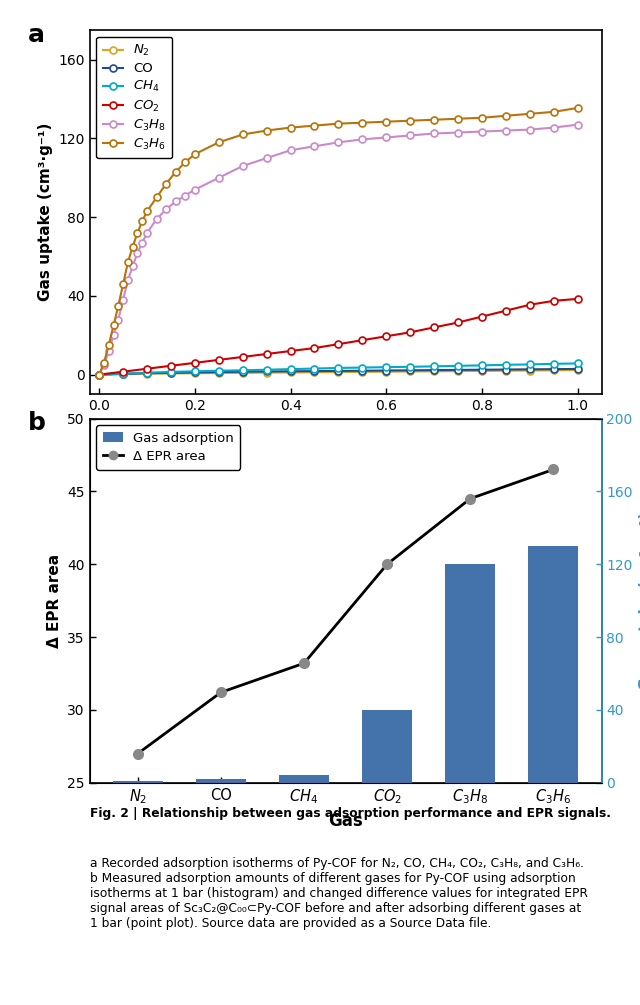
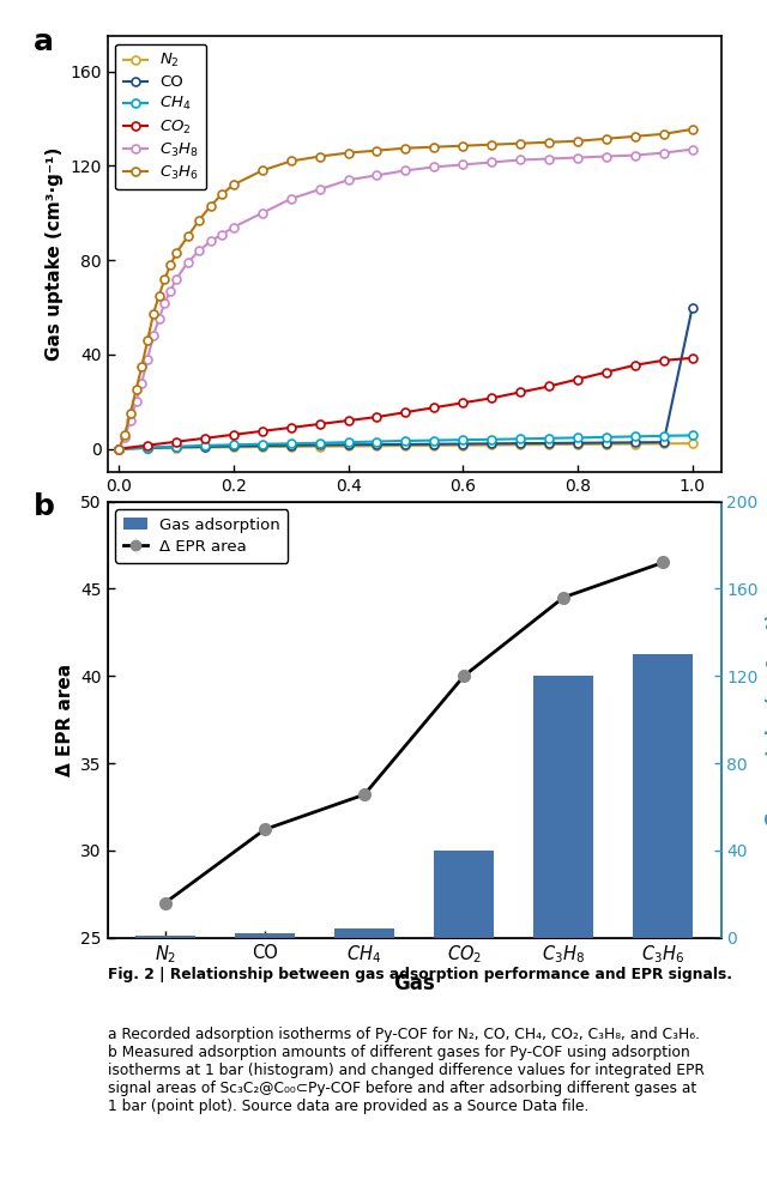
CO/1.0: 3 -> 60
